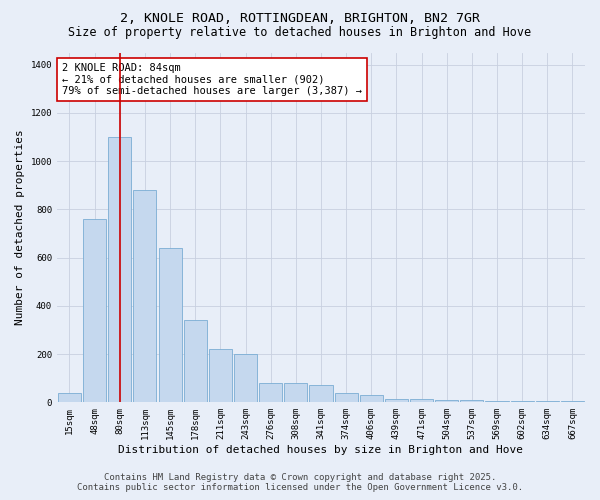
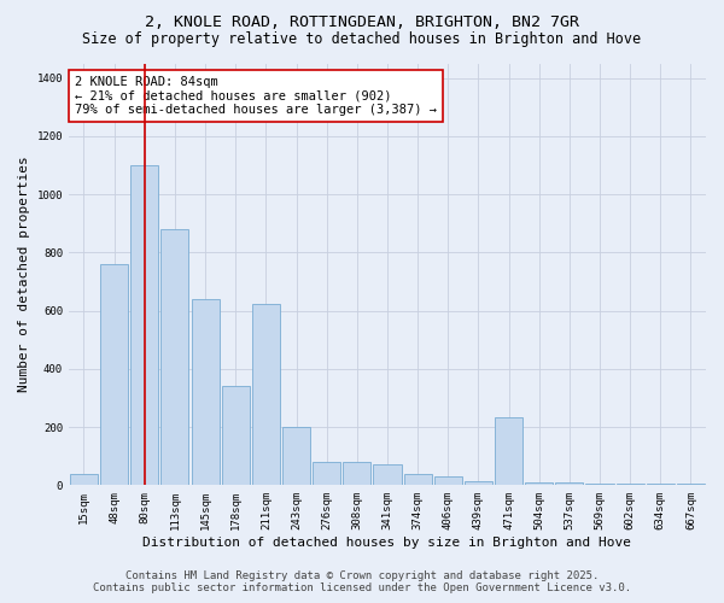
211sqm: 220 -> 625
471sqm: 15 -> 235
